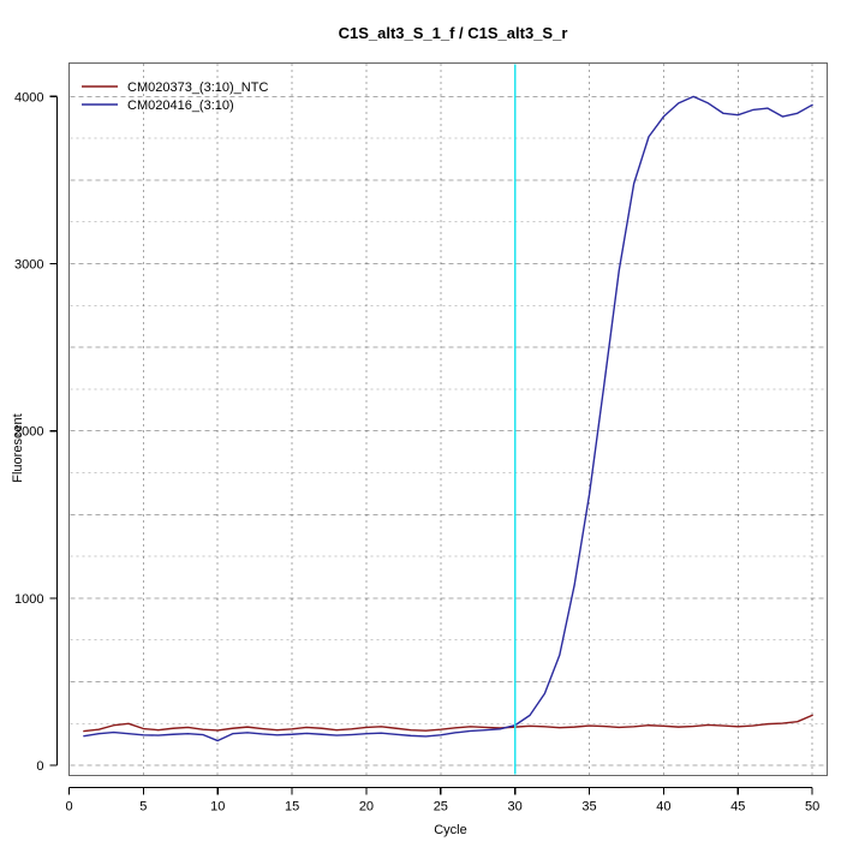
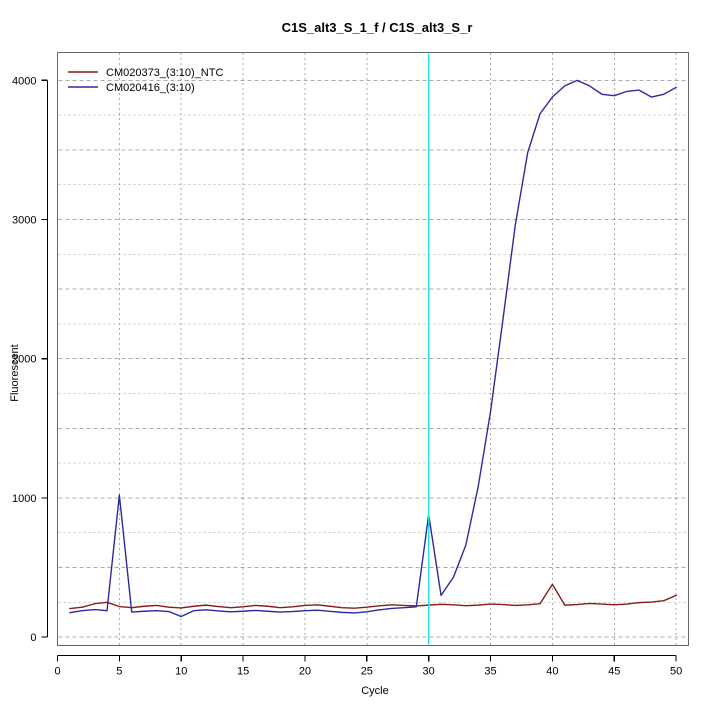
CM020416_(3:10)/5: 180 -> 1020
CM020416_(3:10)/30: 240 -> 880
CM020373_(3:10)_NTC/40: 240 -> 380
